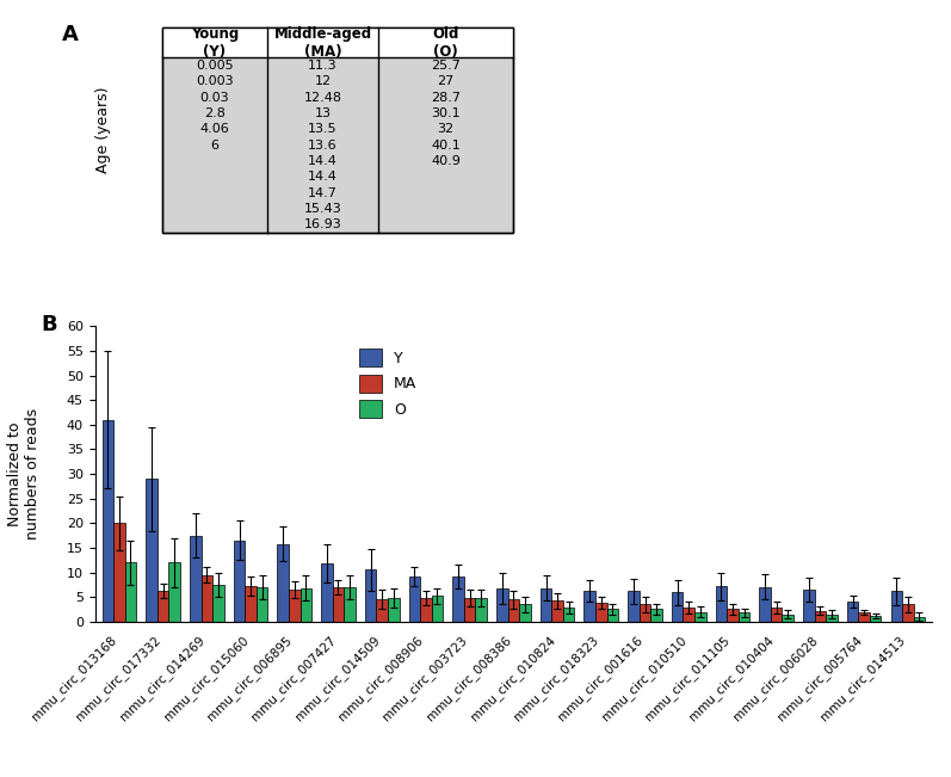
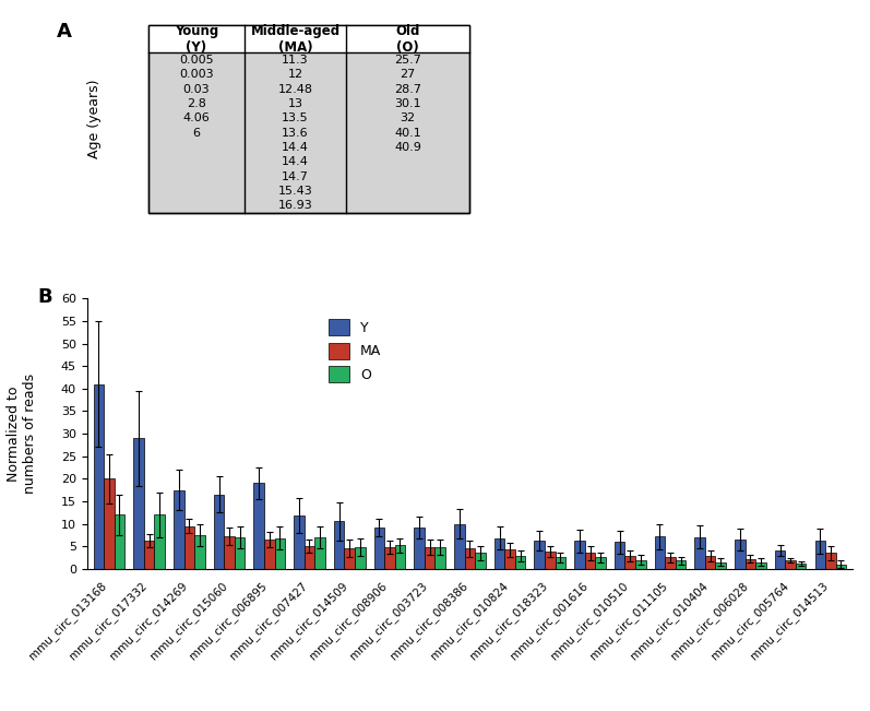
Y/mmu_circ_006895: 15.8 -> 19.0
MA/mmu_circ_007427: 7.0 -> 5.0
Y/mmu_circ_008386: 6.8 -> 10.0
